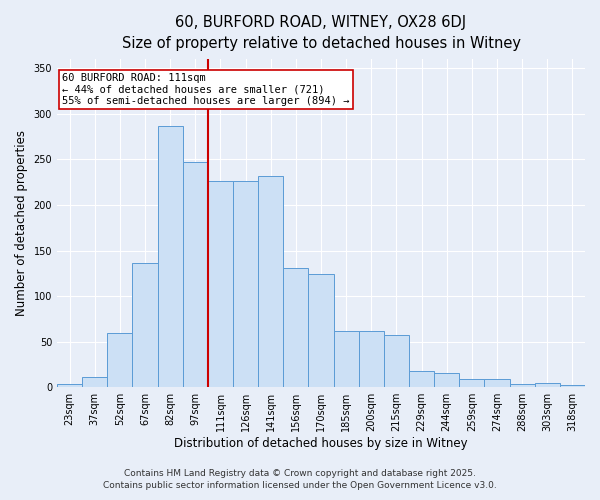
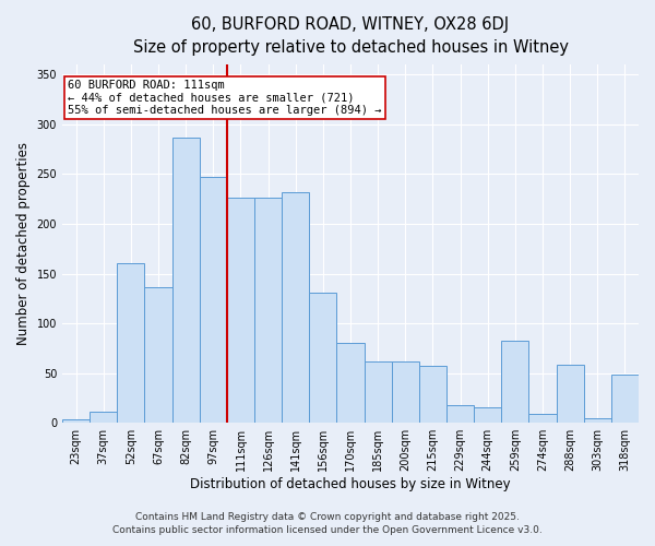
52sqm: 59 -> 160
170sqm: 124 -> 80
259sqm: 9 -> 82
288sqm: 3 -> 58
318sqm: 2 -> 48
